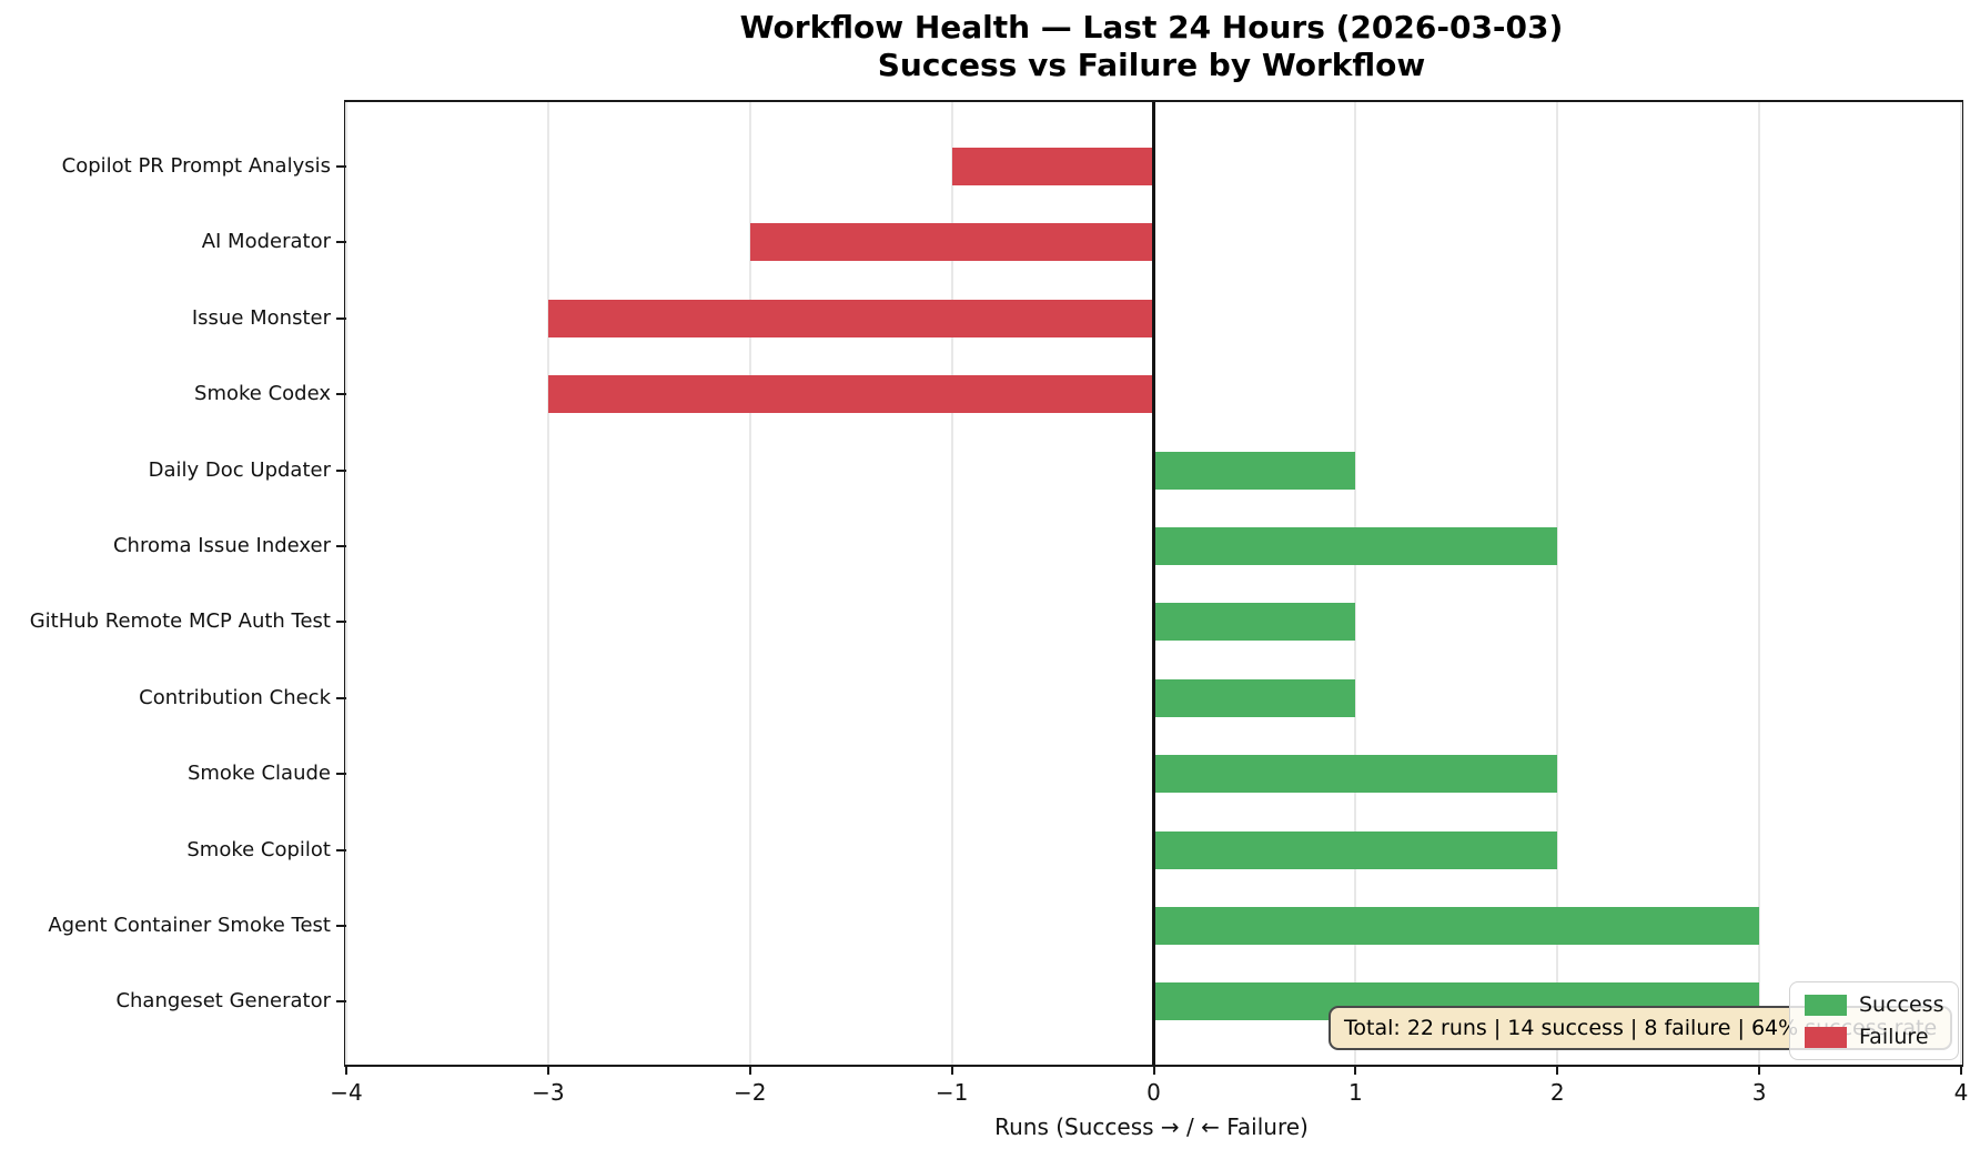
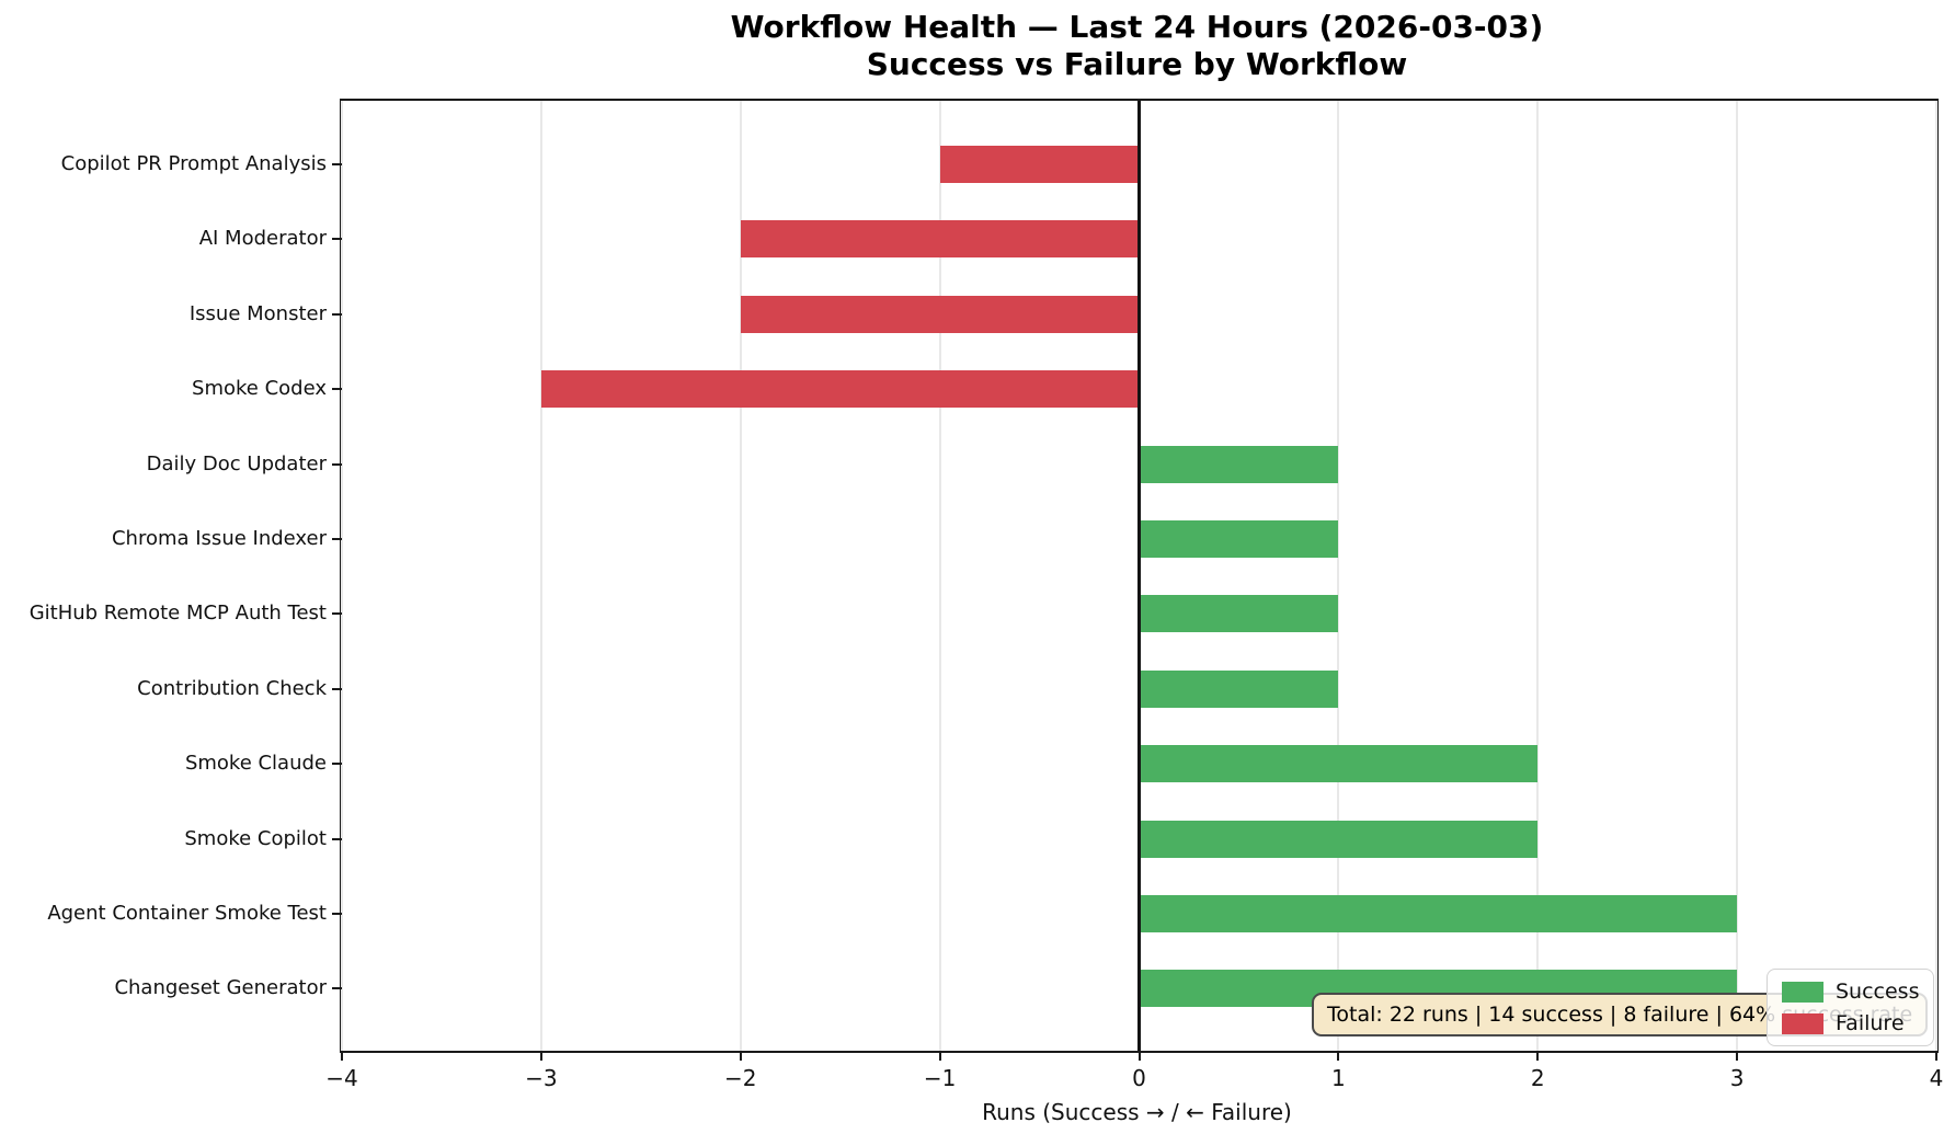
Failure/Issue Monster: 3 -> 2
Success/Chroma Issue Indexer: 2 -> 1
